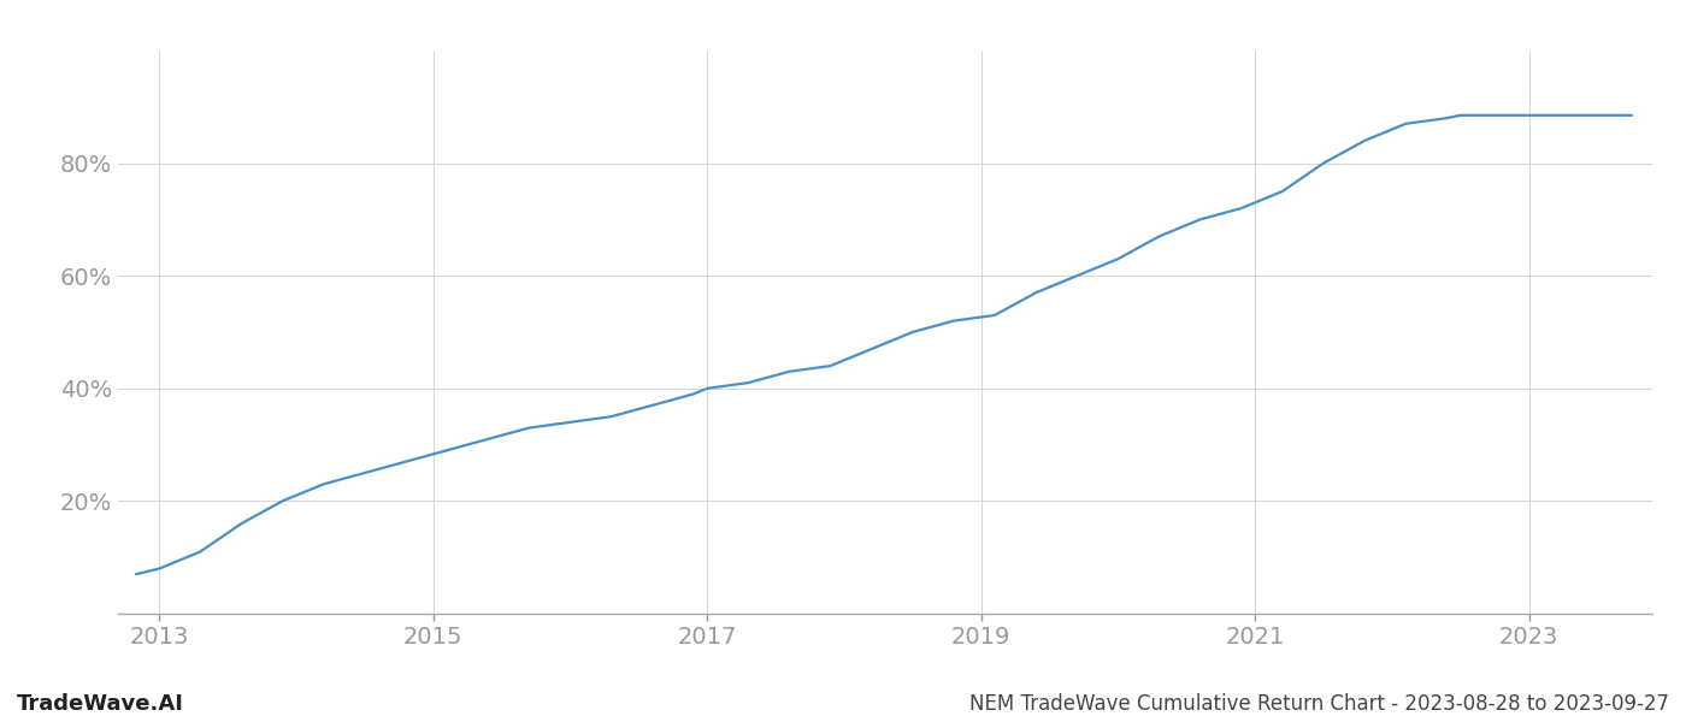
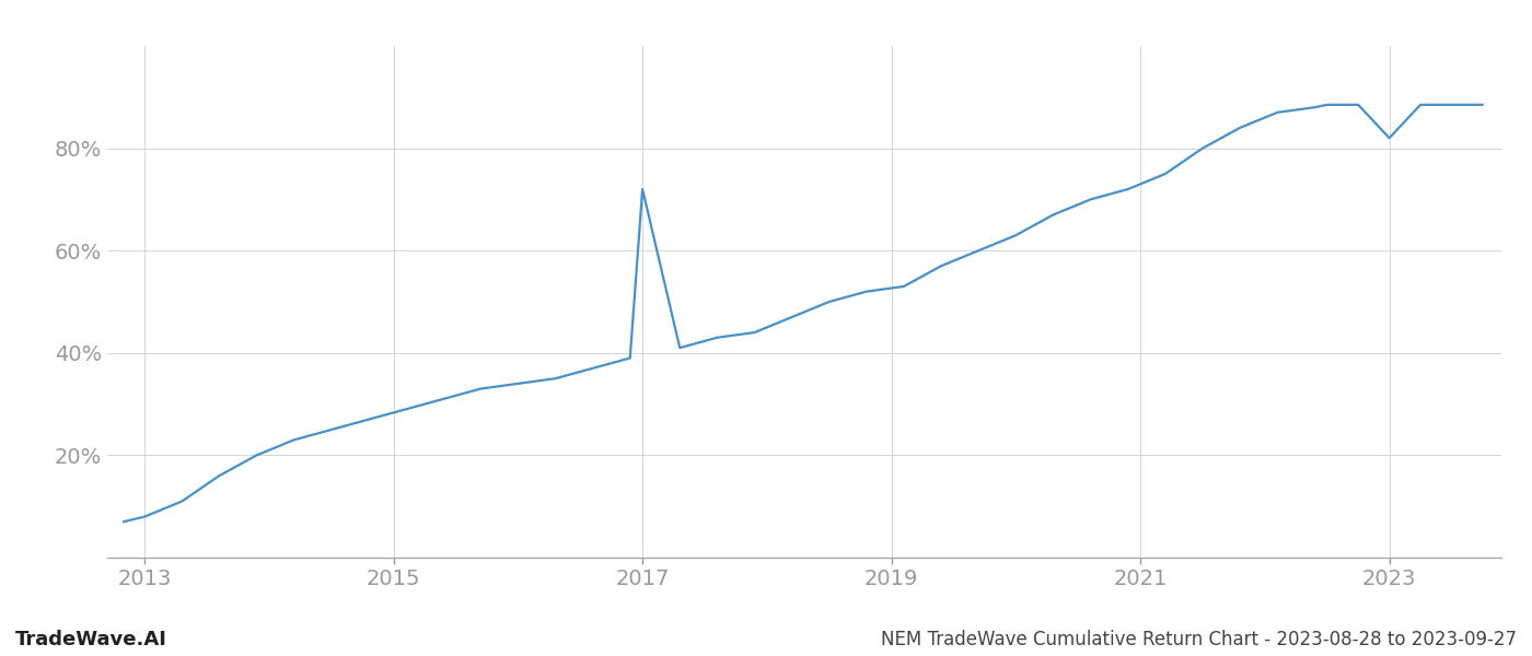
2017: 40.0% -> 72.0%
2023: 88.5% -> 82.0%
